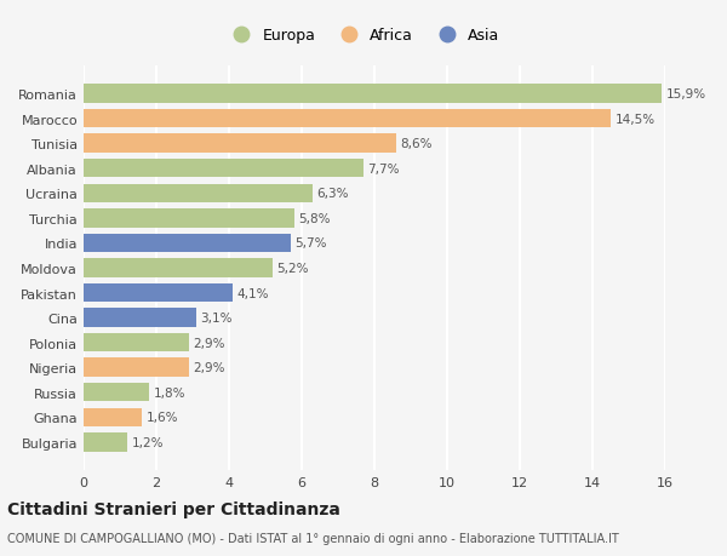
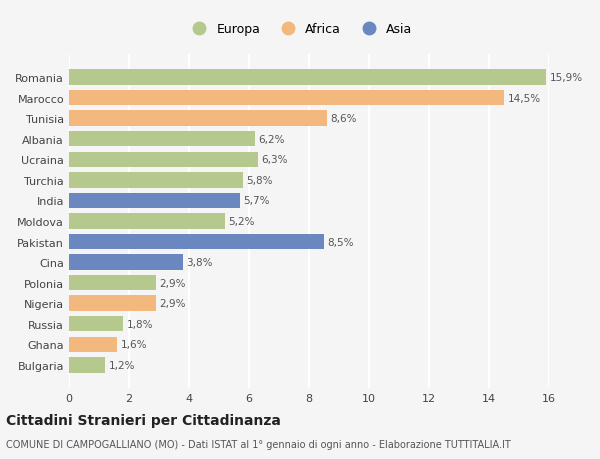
Albania: 7,7% -> 6,2%
Pakistan: 4,1% -> 8,5%
Cina: 3,1% -> 3,8%
